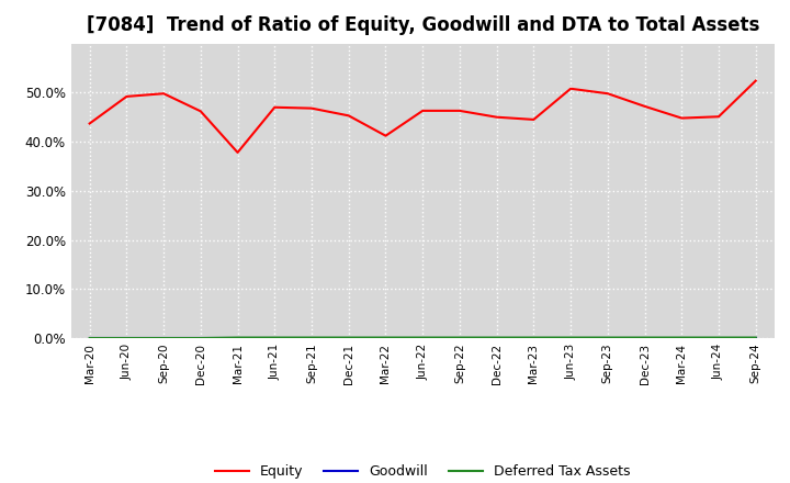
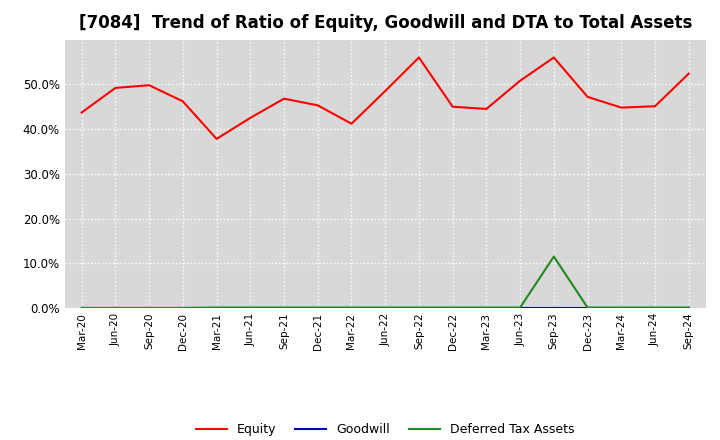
Equity/Jun-21: 47.0% -> 42.5%
Equity/Jun-22: 46.3% -> 48.5%
Equity/Sep-22: 46.3% -> 56.0%
Equity/Sep-23: 49.8% -> 56.0%
Deferred Tax Assets/Sep-23: 0.1% -> 11.5%
